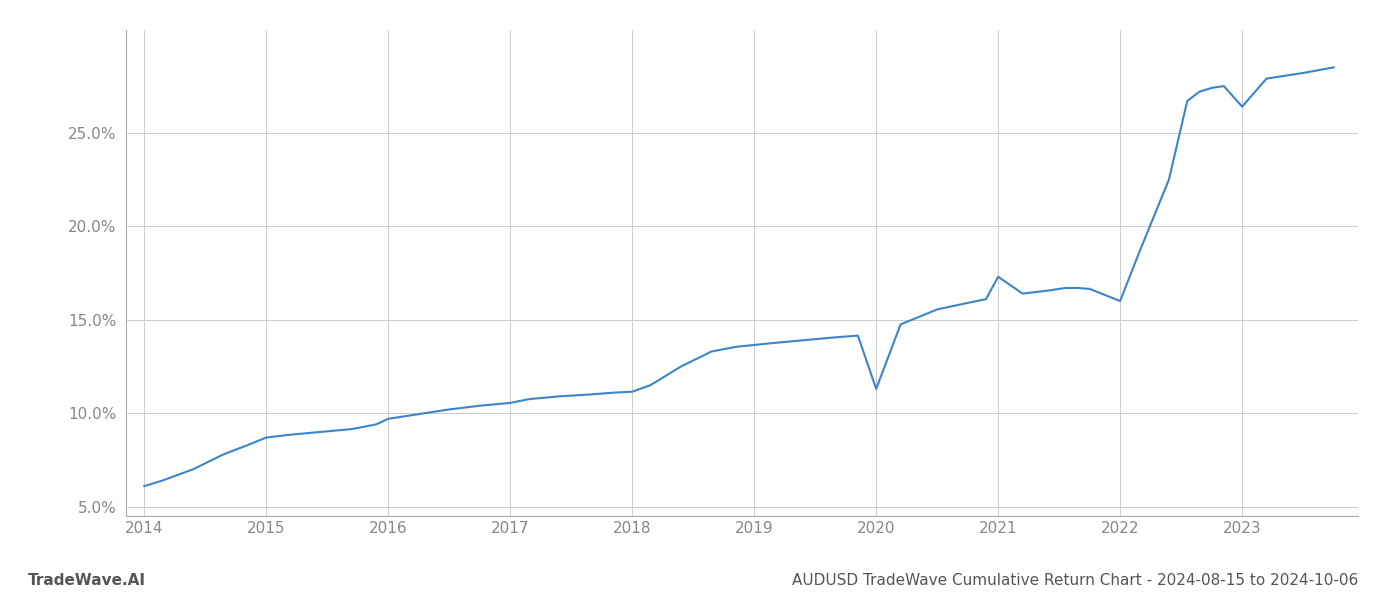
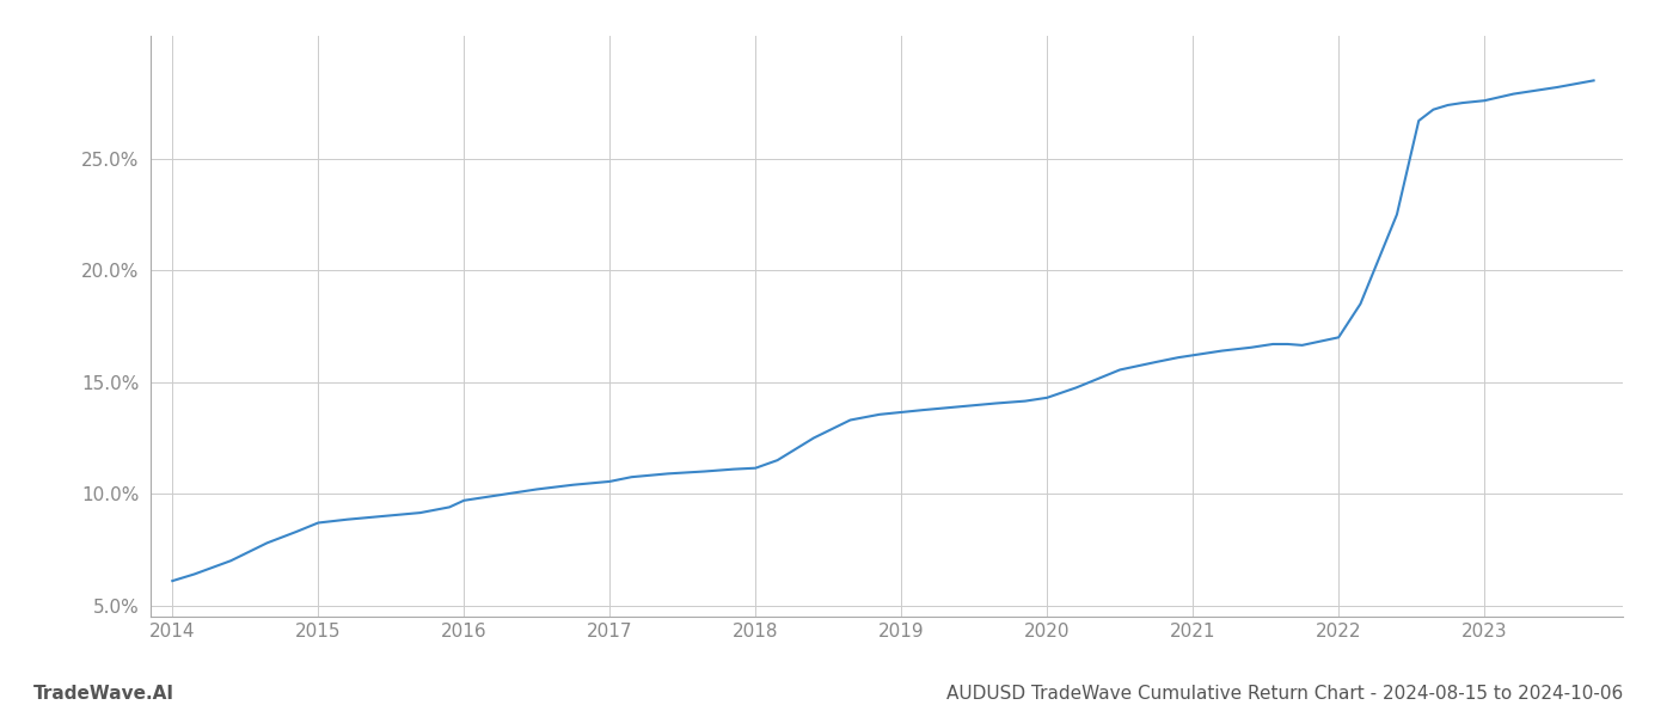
2020: 11.3% -> 14.3%
2021: 17.3% -> 16.2%
2022: 16.0% -> 17.0%
2023: 26.4% -> 27.6%
